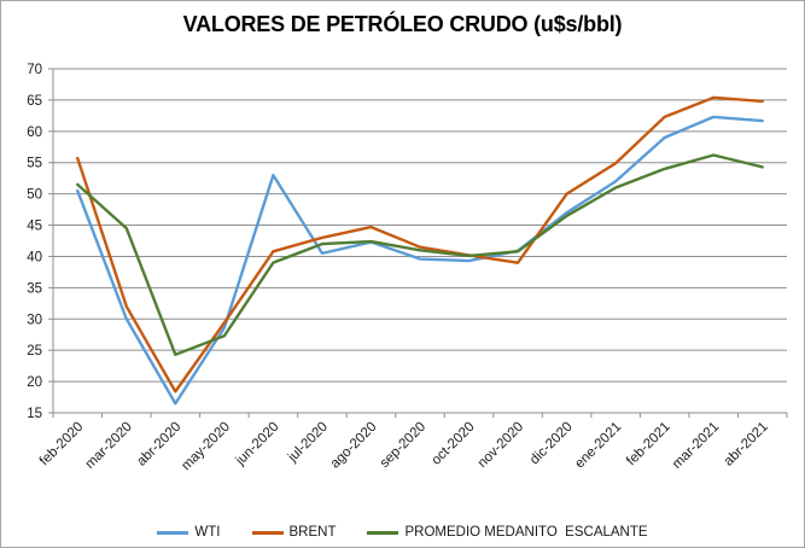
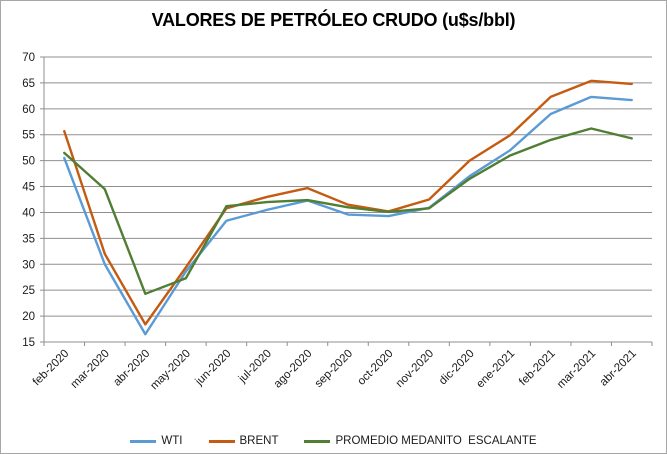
WTI/jun-2020: 53 -> 38
PROMEDIO MEDANITO ESCALANTE/jun-2020: 39 -> 41
BRENT/nov-2020: 39 -> 42
